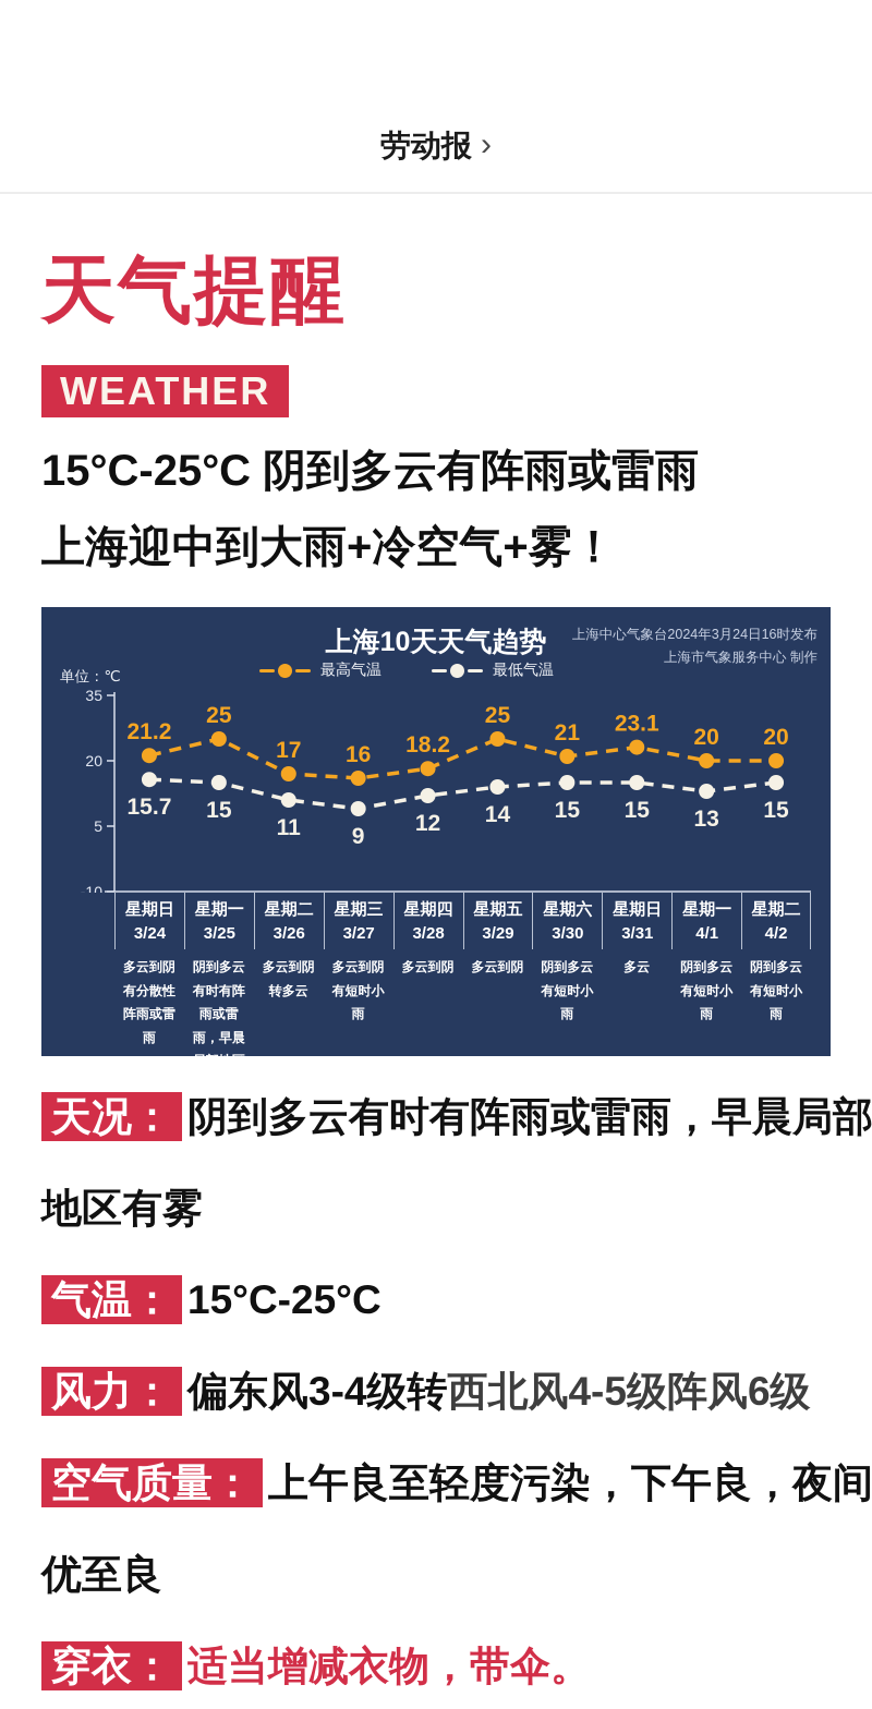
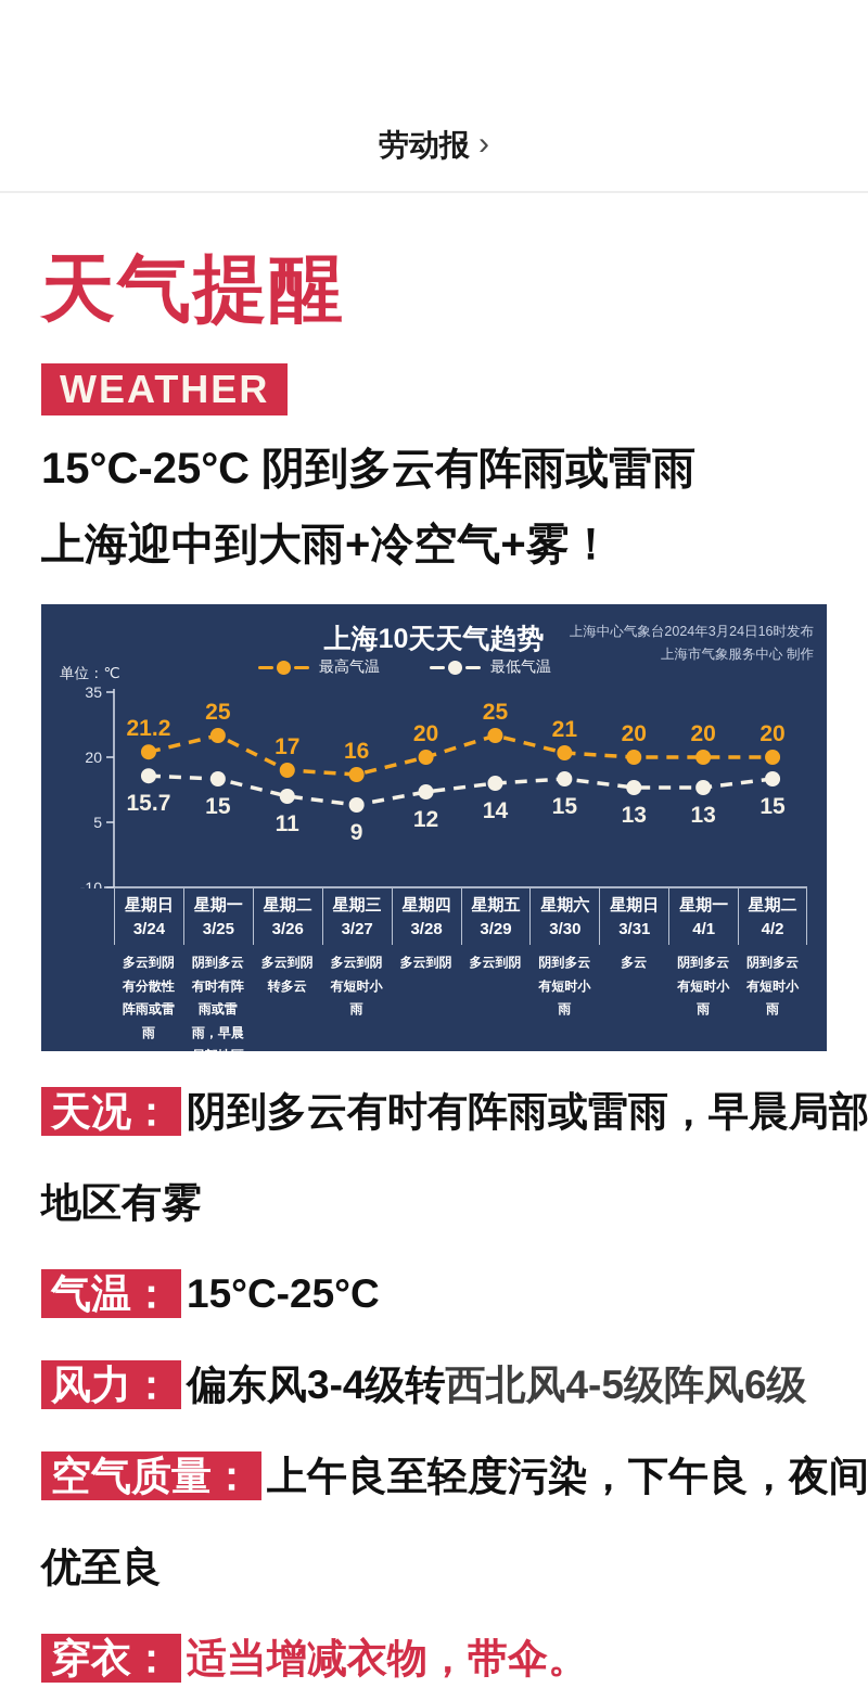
最高气温/3/28: 18.2 -> 20
最高气温/3/31: 23.1 -> 20
最低气温/3/31: 15 -> 13
